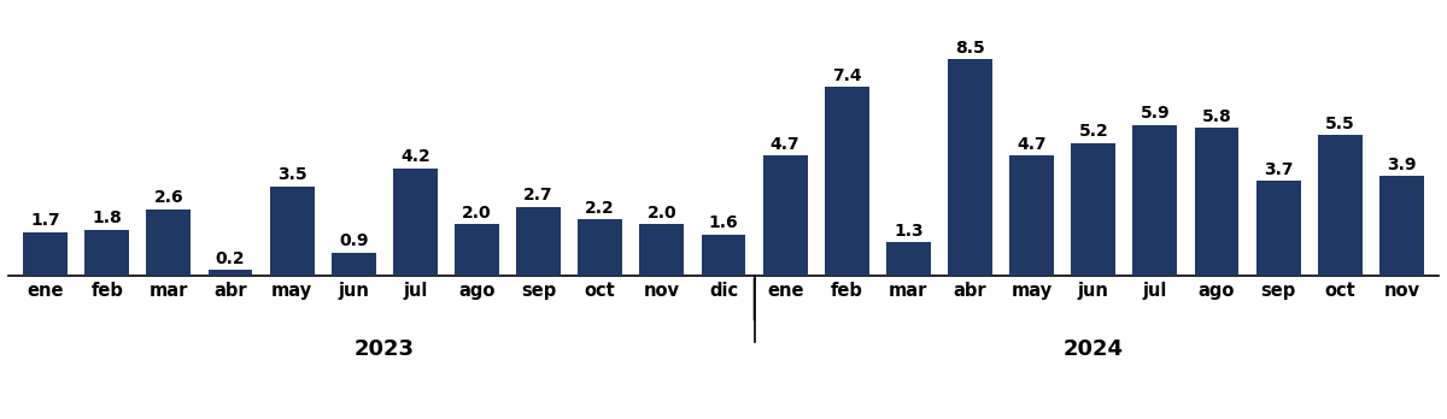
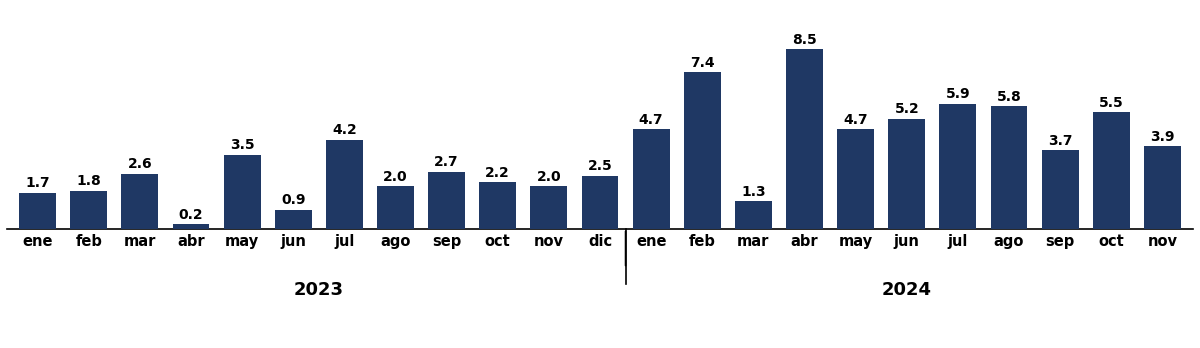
dic: 1.6 -> 2.5
